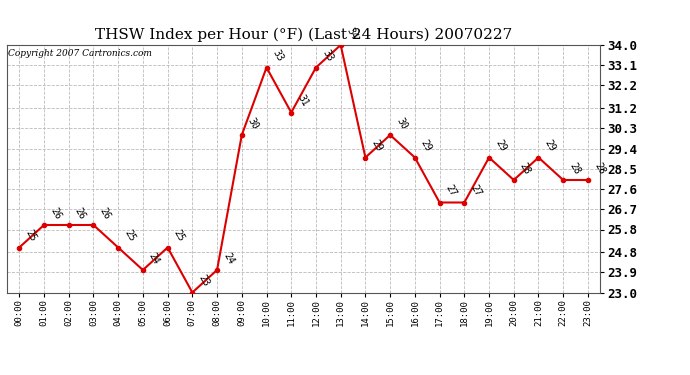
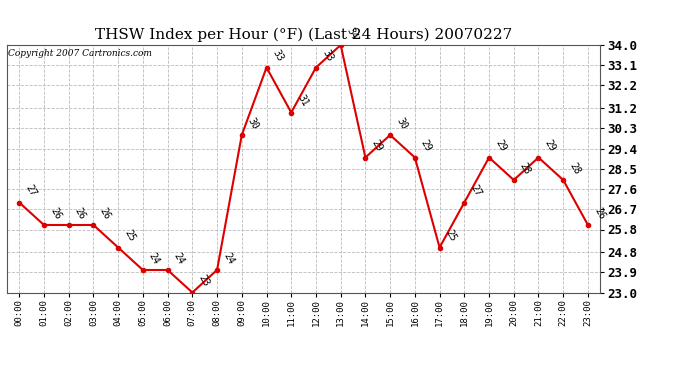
00:00: 25 -> 27
06:00: 25 -> 24
17:00: 27 -> 25
23:00: 28 -> 26
